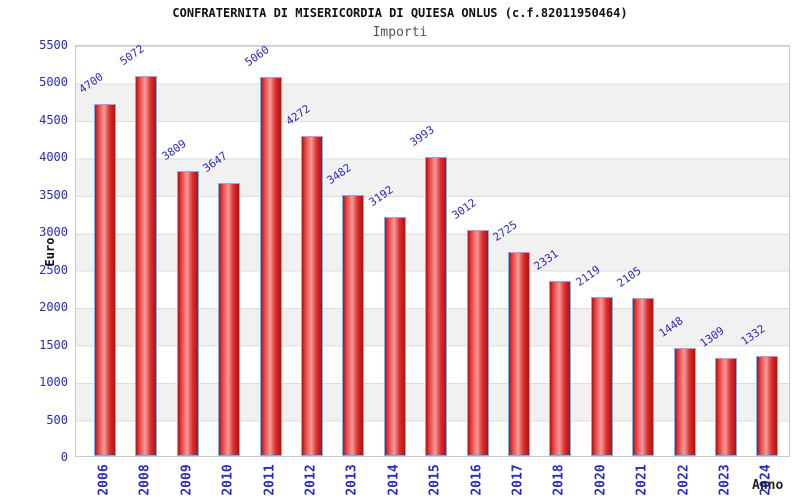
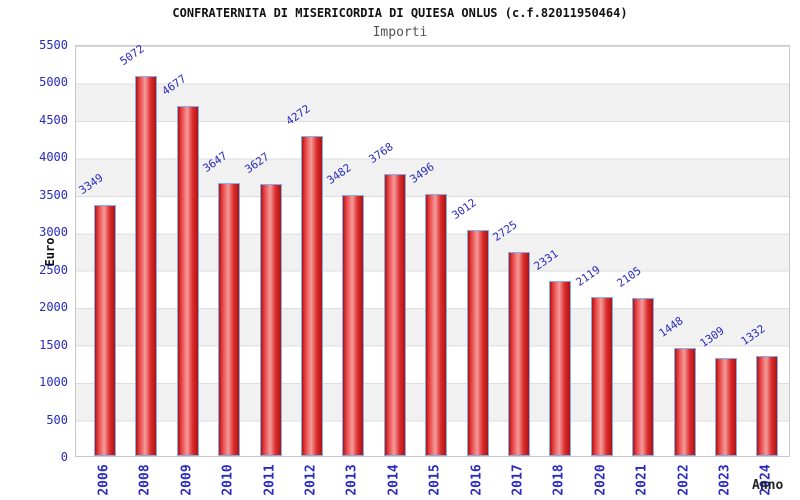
2006: 4700 -> 3349
2009: 3809 -> 4677
2011: 5060 -> 3627
2014: 3192 -> 3768
2015: 3993 -> 3496
